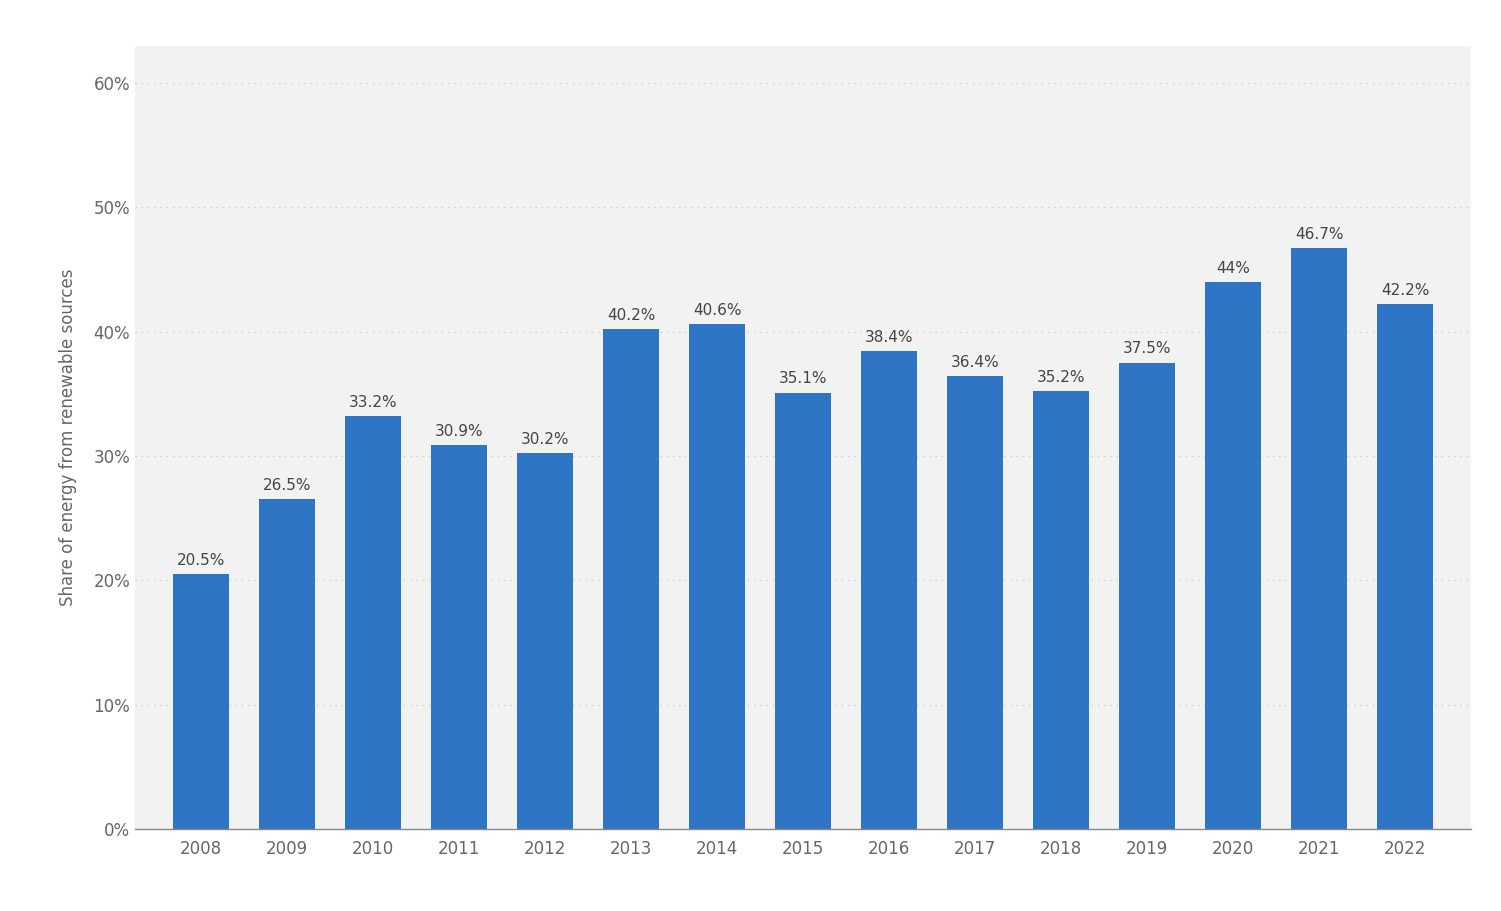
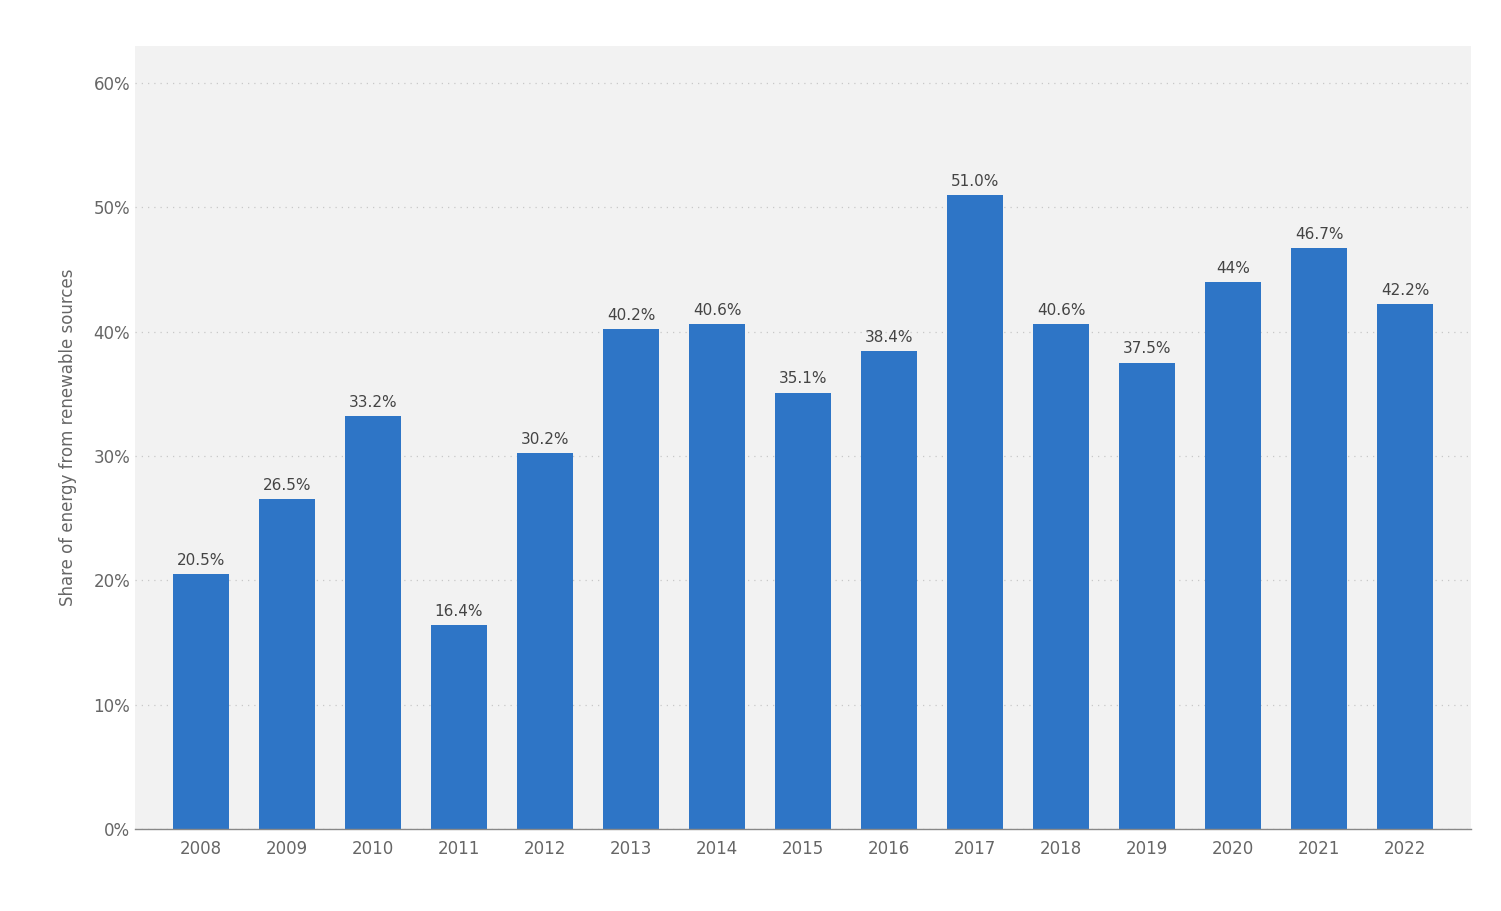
2011: 30.9% -> 16.4%
2017: 36.4% -> 51.0%
2018: 35.2% -> 40.6%
